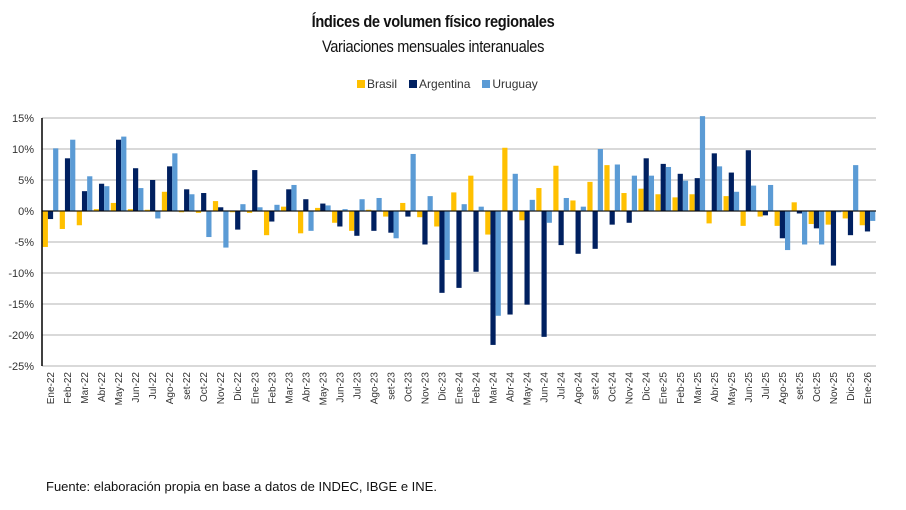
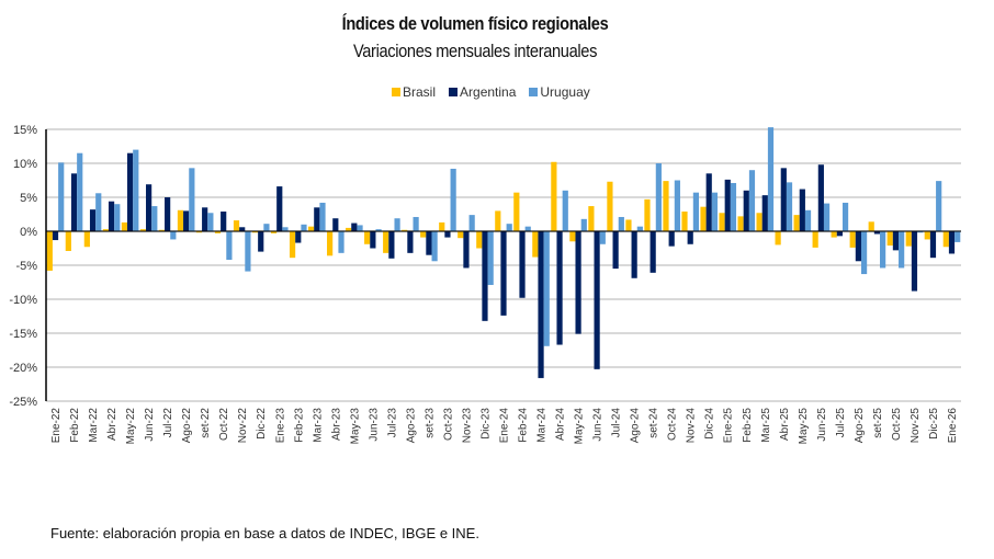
Argentina/Ago-22: 7% -> 3%
Uruguay/Feb-25: 5% -> 9%
